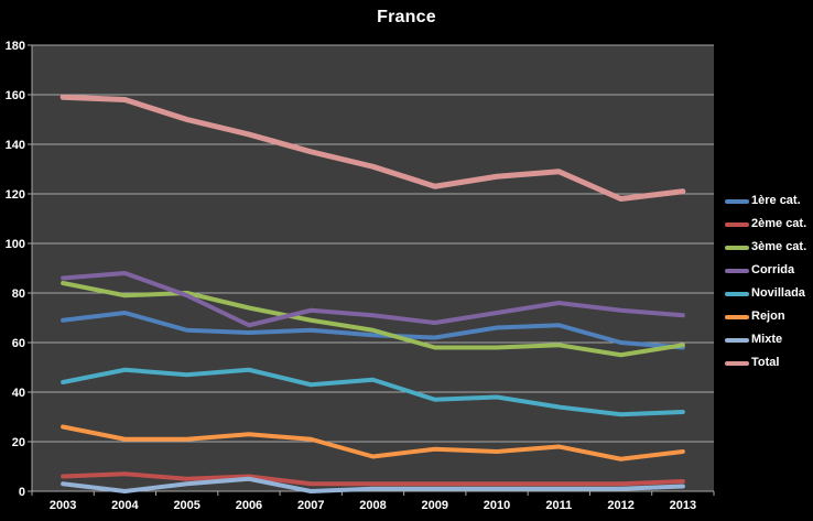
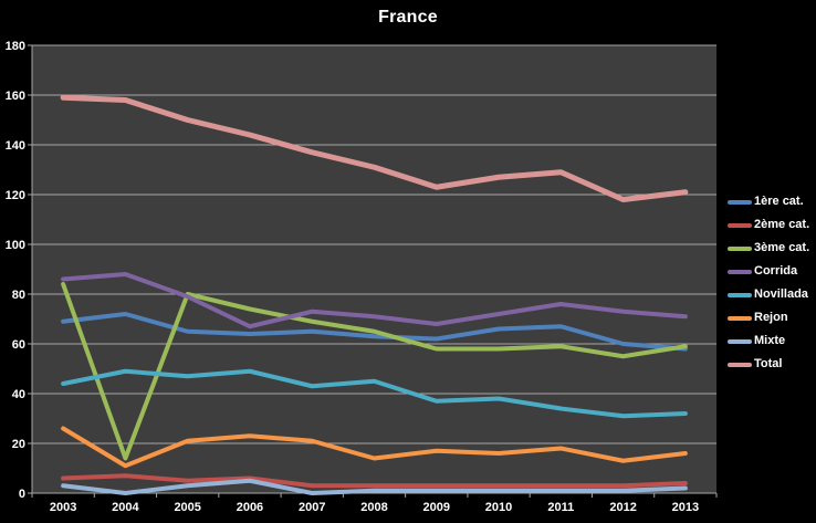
3ème cat./2004: 79 -> 14
Rejon/2004: 21 -> 11
